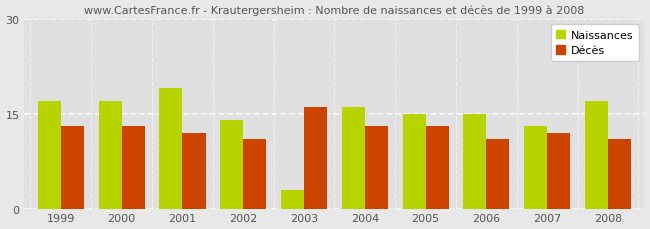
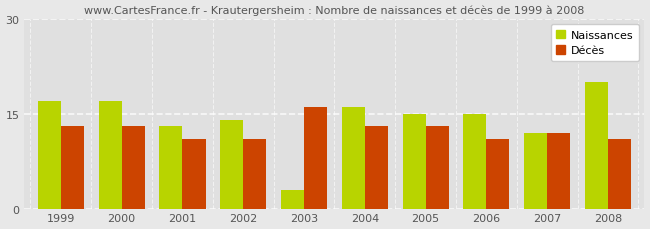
Naissances/2001: 19 -> 13
Décès/2001: 12 -> 11
Naissances/2007: 13 -> 12
Naissances/2008: 17 -> 20
